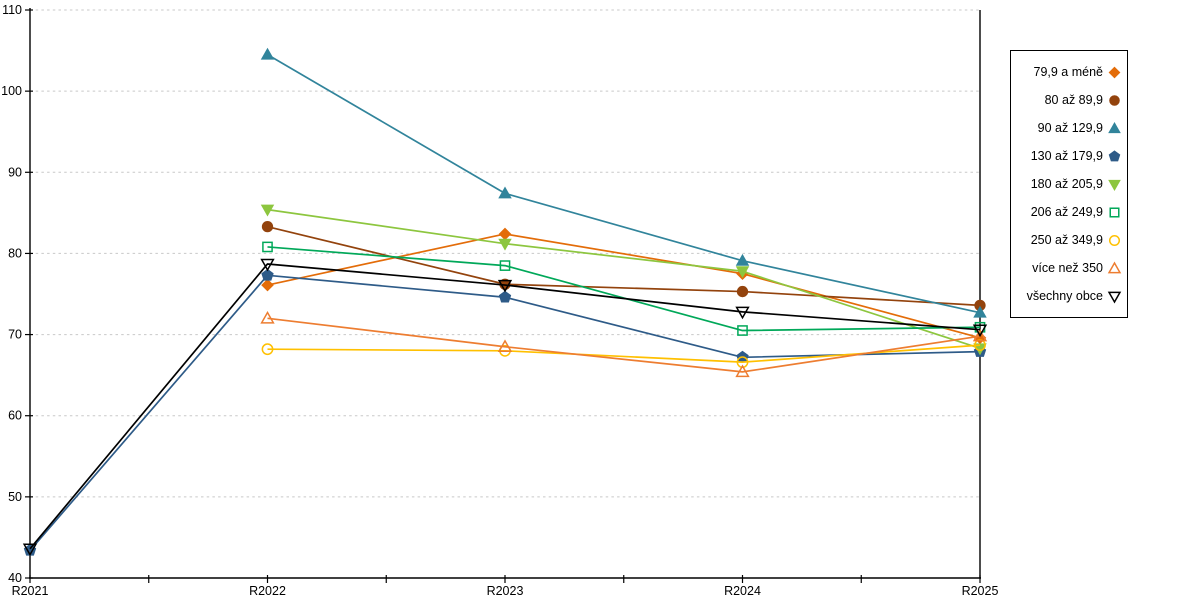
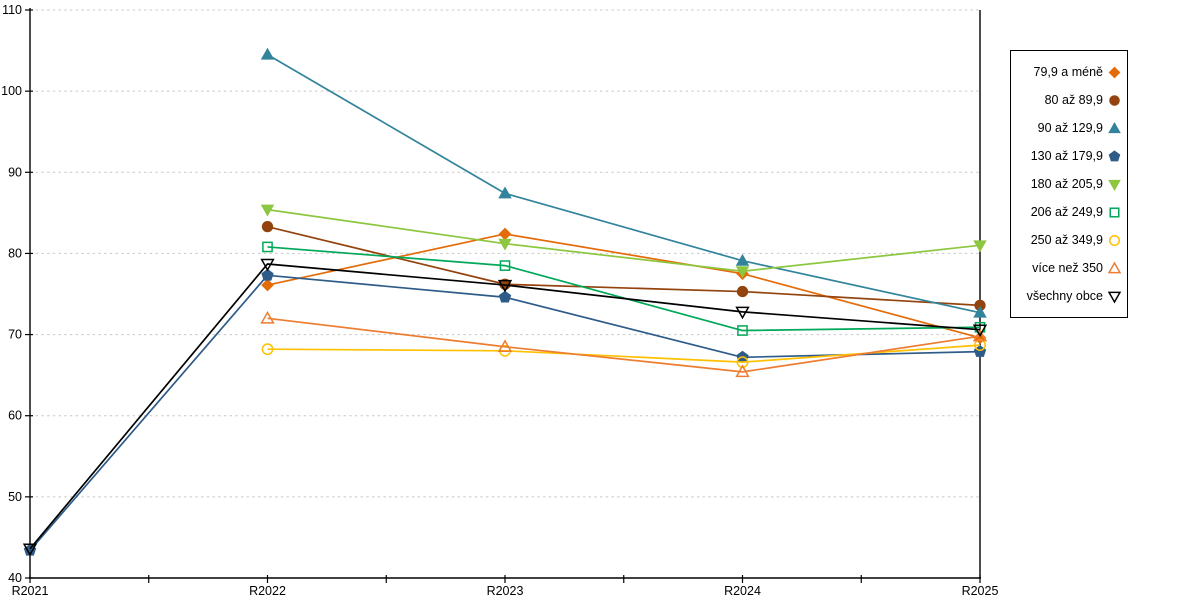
180 až 205,9/R2025: 68 -> 81
